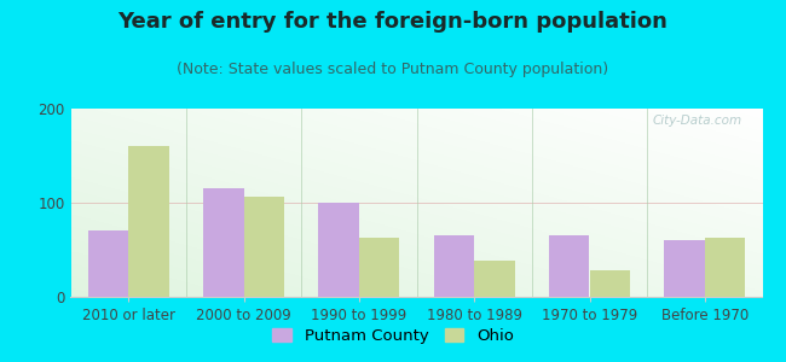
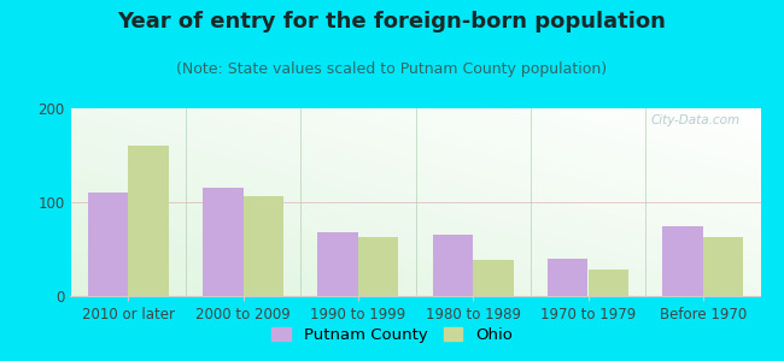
Putnam County/2010 or later: 70 -> 110
Putnam County/1990 to 1999: 100 -> 68
Putnam County/1970 to 1979: 66 -> 40
Putnam County/Before 1970: 60 -> 75
